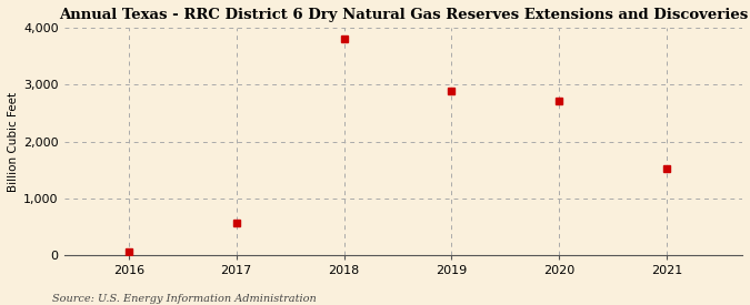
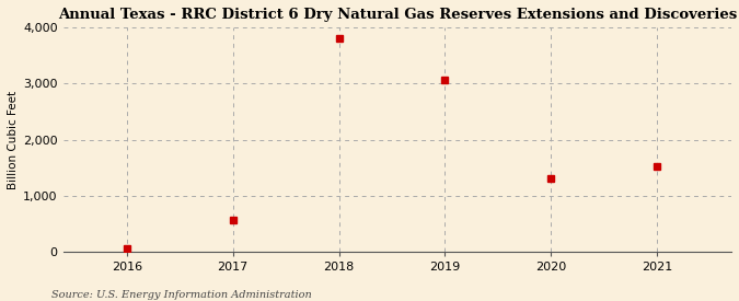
2019: 2,900 -> 3,060
2020: 2,720 -> 1,310
